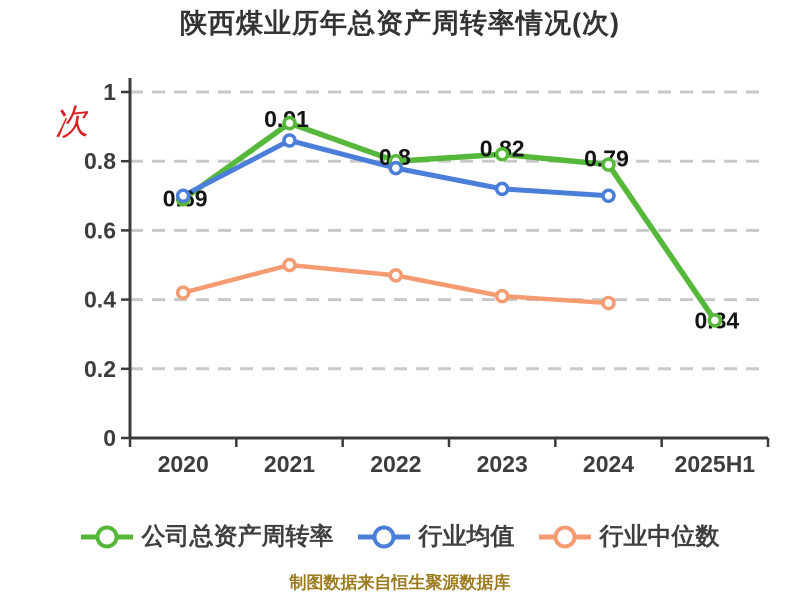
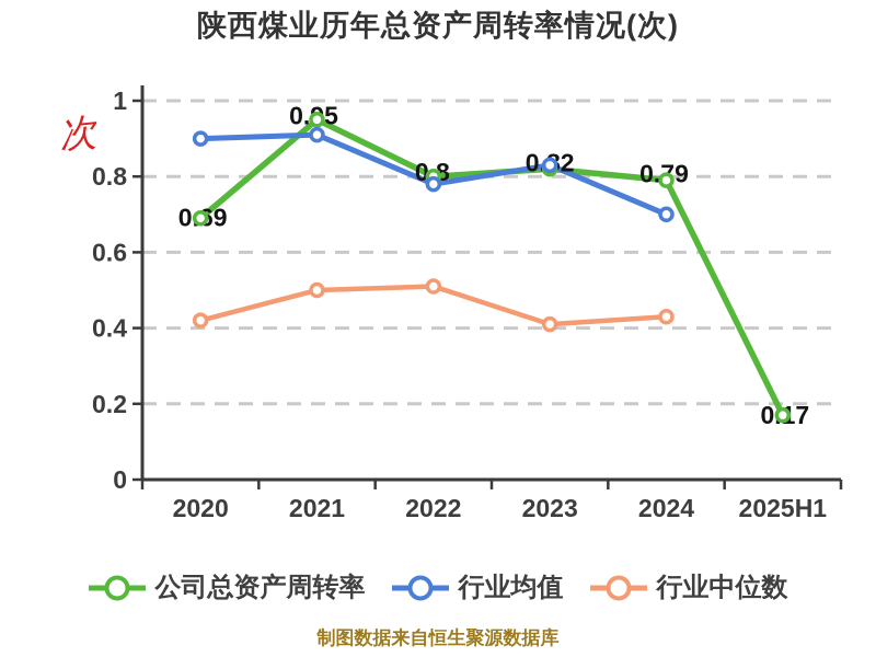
行业均值/2020: 0.70 -> 0.90
公司总资产周转率/2021: 0.91 -> 0.95
行业均值/2021: 0.86 -> 0.91
行业中位数/2022: 0.47 -> 0.51
行业均值/2023: 0.72 -> 0.83
行业中位数/2024: 0.39 -> 0.43
公司总资产周转率/2025H1: 0.34 -> 0.17
